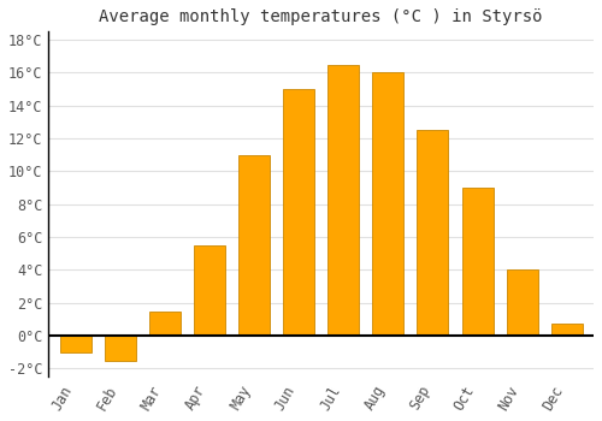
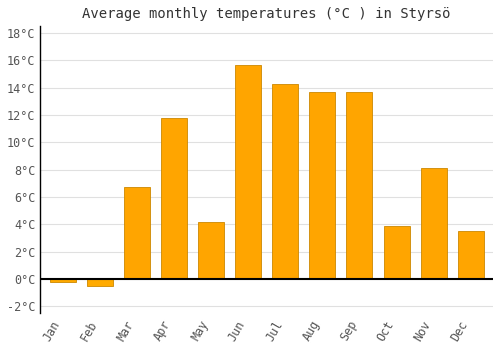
Jan: -1.0°C -> -0.2°C
Feb: -1.5°C -> -0.5°C
Mar: 1.5°C -> 6.7°C
Apr: 5.5°C -> 11.8°C
May: 11.0°C -> 4.2°C
Jun: 15.0°C -> 15.7°C
Jul: 16.5°C -> 14.3°C
Aug: 16.0°C -> 13.7°C
Sep: 12.5°C -> 13.7°C
Oct: 9.0°C -> 3.9°C
Nov: 4.0°C -> 8.1°C
Dec: 0.7°C -> 3.5°C
